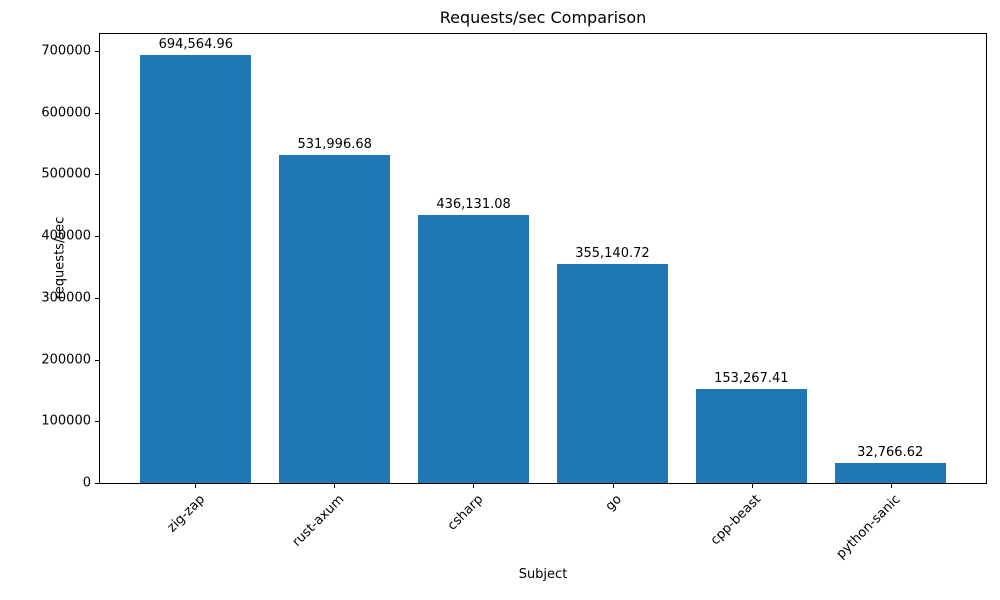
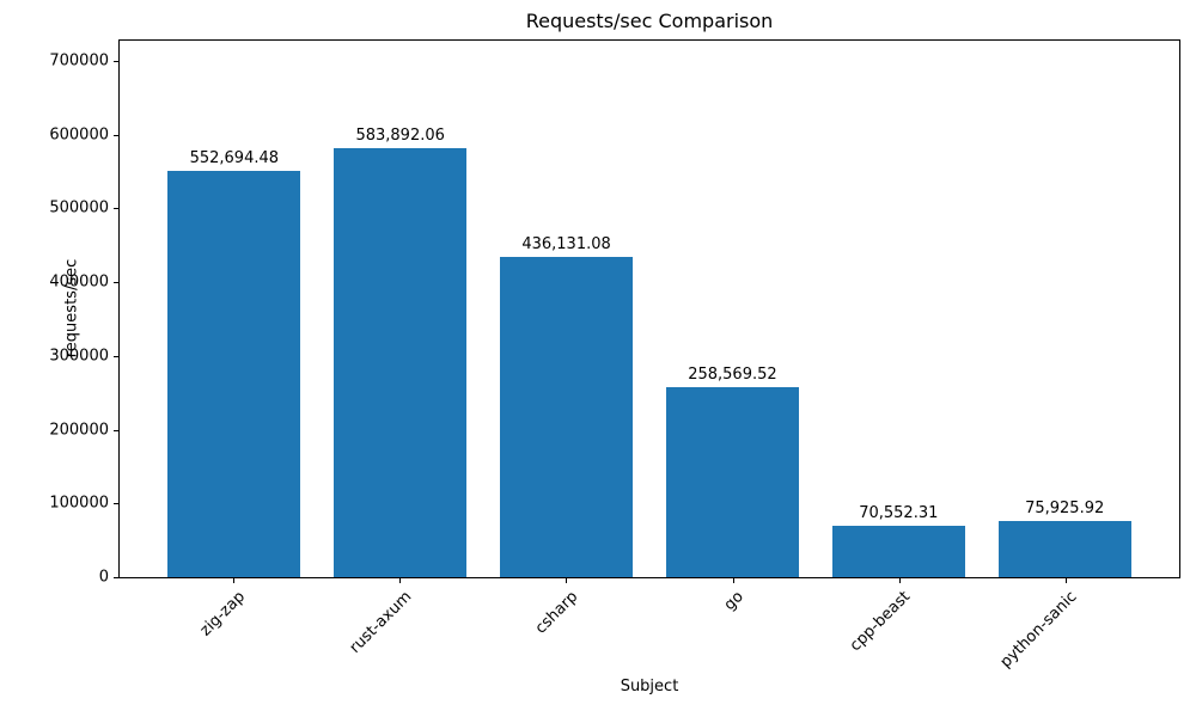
zig-zap: 694,564.96 -> 552,694.48
rust-axum: 531,996.68 -> 583,892.06
go: 355,140.72 -> 258,569.52
cpp-beast: 153,267.41 -> 70,552.31
python-sanic: 32,766.62 -> 75,925.92
